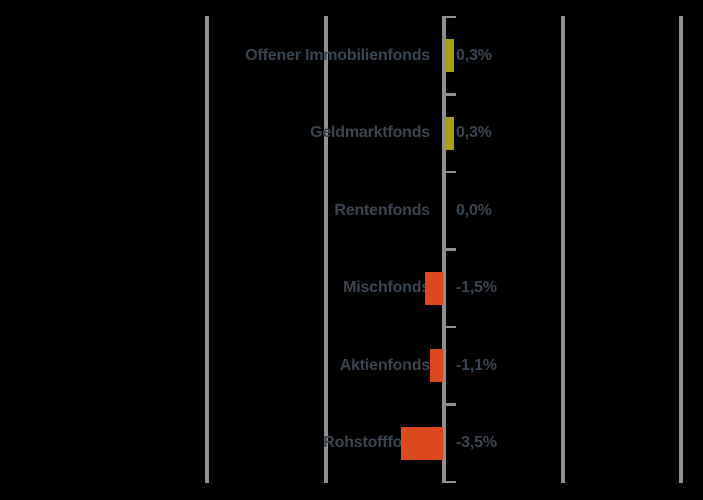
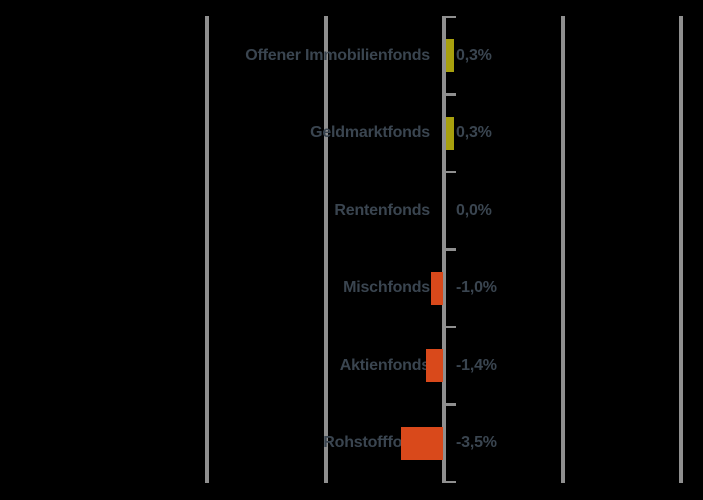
Mischfonds: -1,5% -> -1,0%
Aktienfonds: -1,1% -> -1,4%
